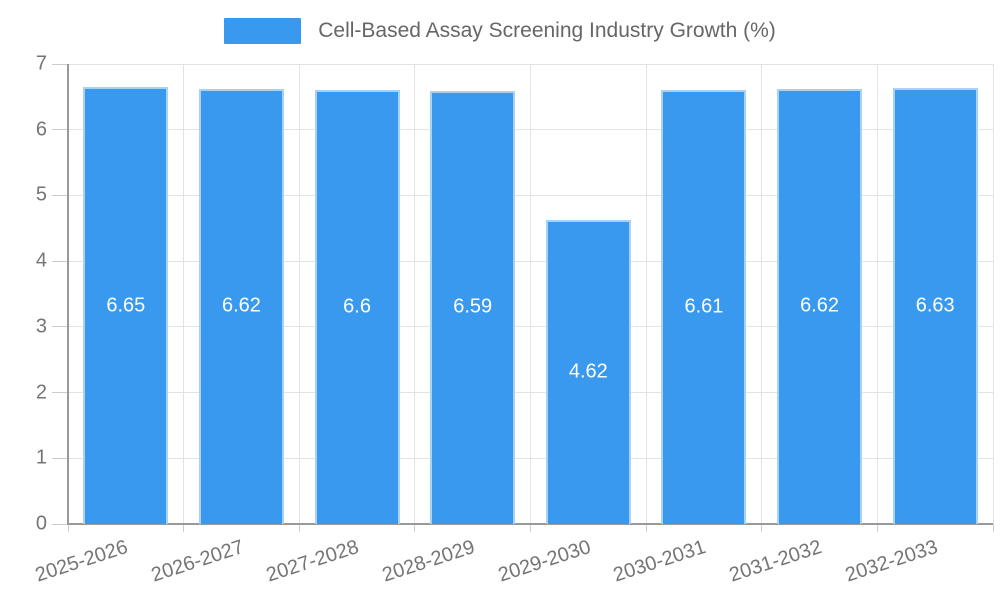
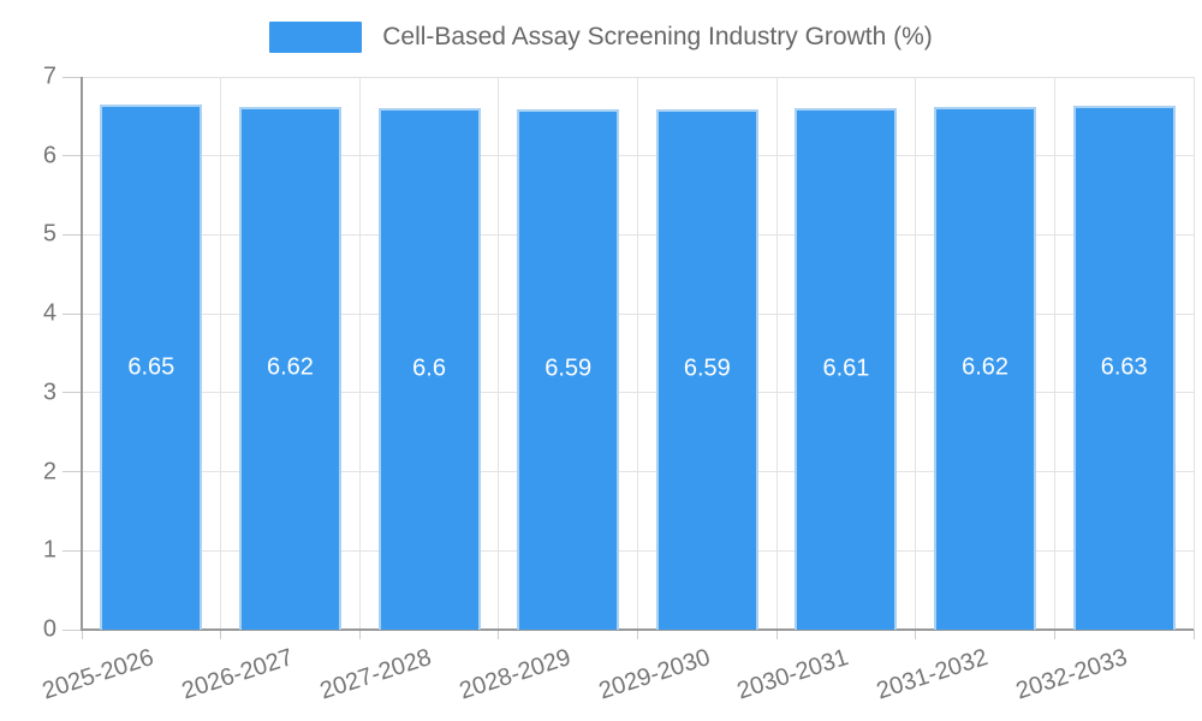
2029-2030: 4.62 -> 6.59
